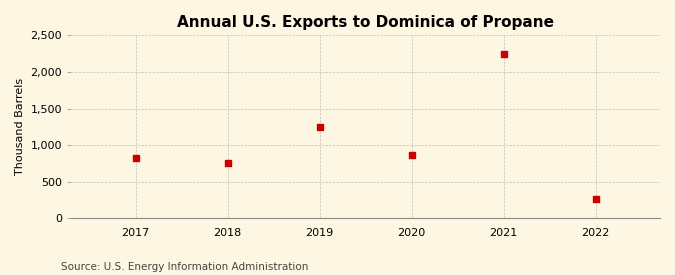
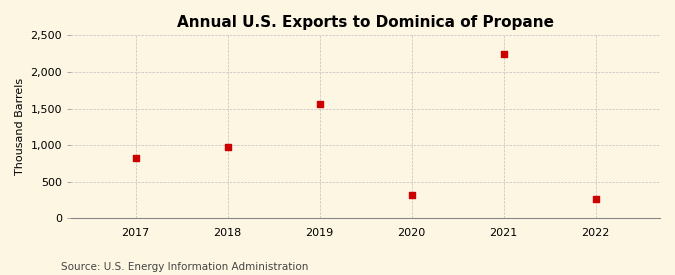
2018: 750 -> 980
2019: 1,250 -> 1,560
2020: 860 -> 320
